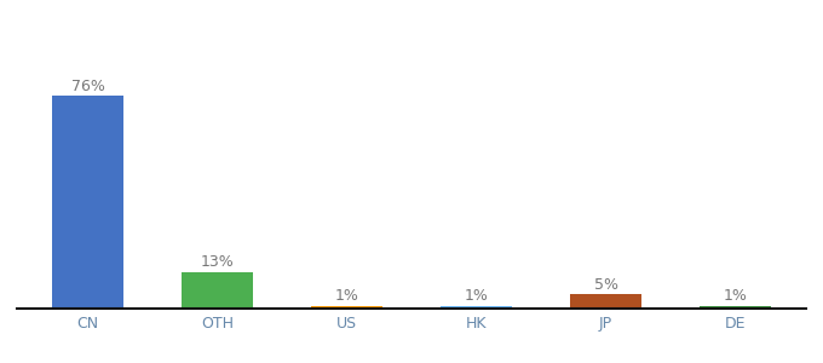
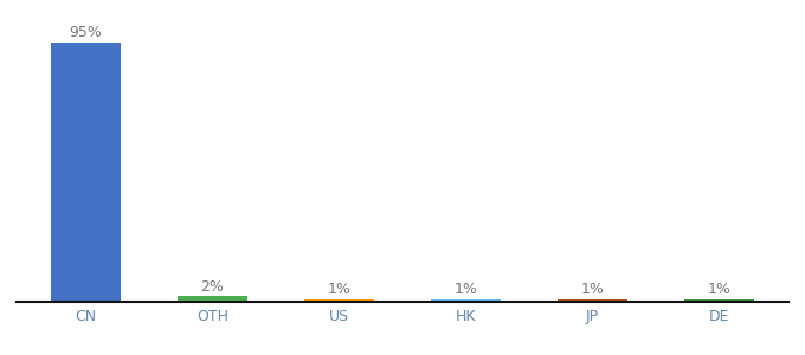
CN: 76% -> 95%
OTH: 13% -> 2%
JP: 5% -> 1%
